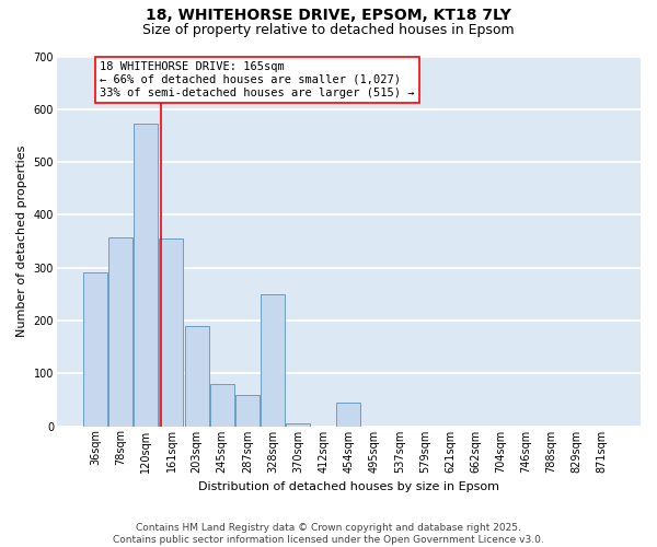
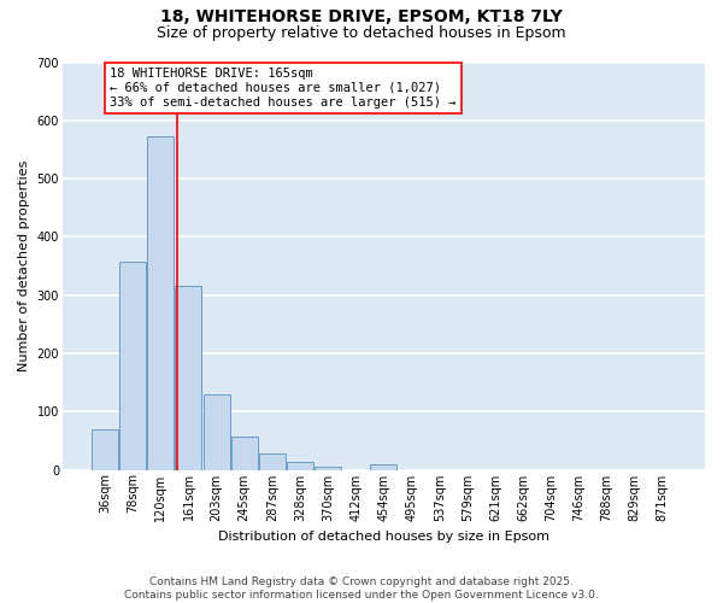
36sqm: 290 -> 70
161sqm: 355 -> 315
203sqm: 190 -> 130
245sqm: 80 -> 57
287sqm: 60 -> 27
328sqm: 250 -> 14
454sqm: 45 -> 10
